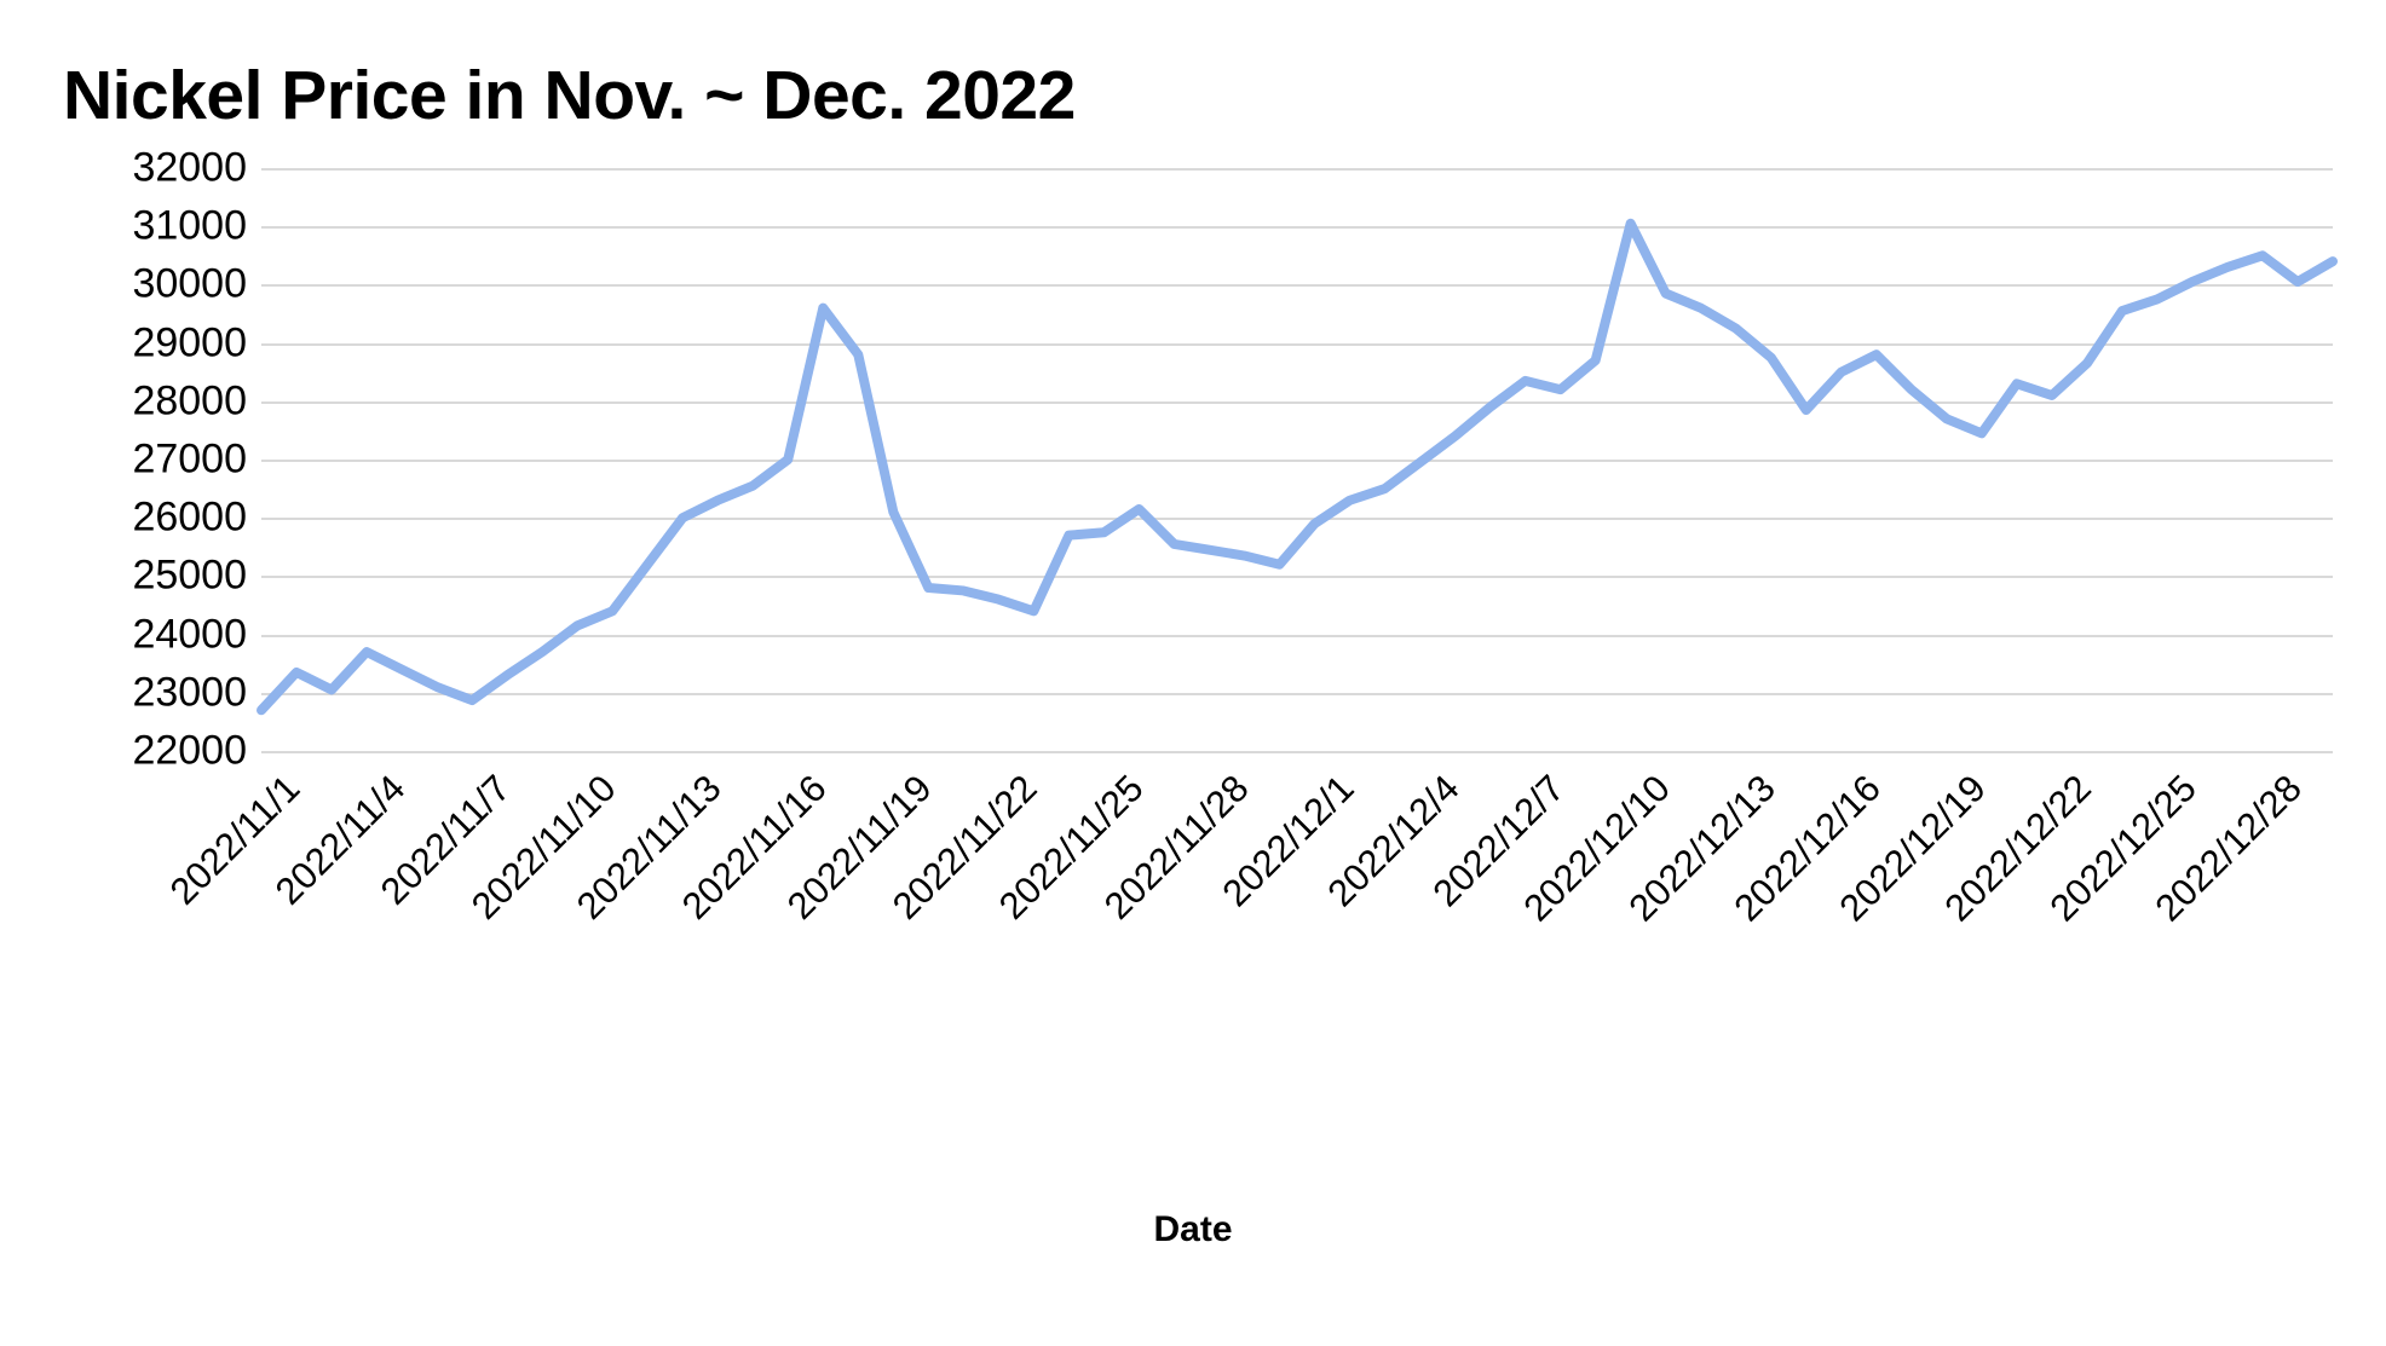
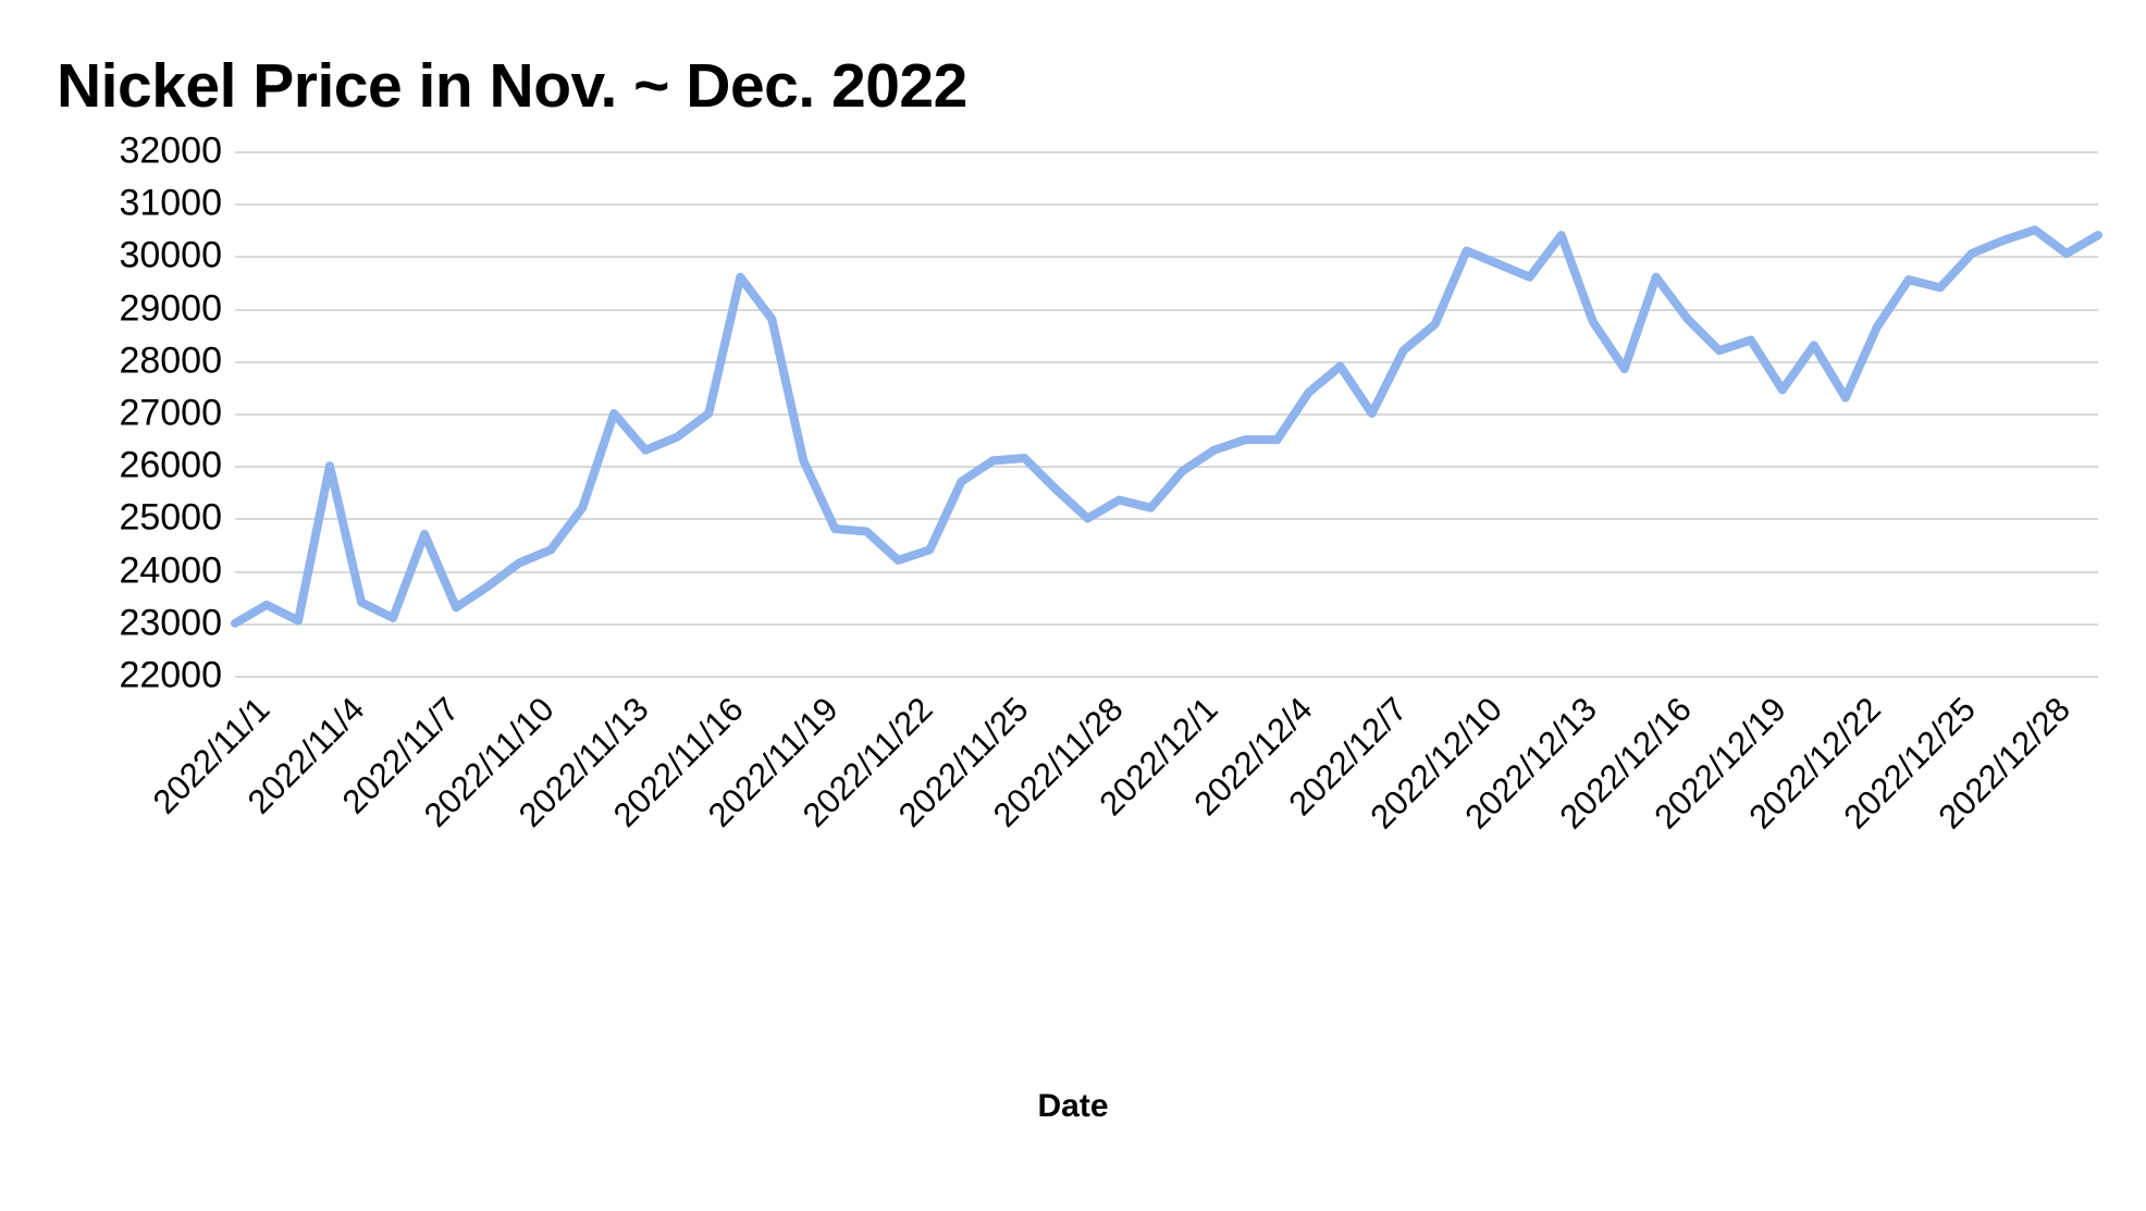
2022/11/1: 22700 -> 23000
2022/11/4: 23700 -> 26000
2022/11/7: 22900 -> 24700
2022/11/13: 26000 -> 27000
2022/11/22: 24600 -> 24200
2022/11/25: 25800 -> 26100
2022/11/28: 25400 -> 25000
2022/12/4: 27000 -> 26500
2022/12/7: 28400 -> 27000
2022/12/10: 31000 -> 30100
2022/12/13: 29200 -> 30400
2022/12/16: 28500 -> 29600
2022/12/19: 27700 -> 28400
2022/12/22: 28100 -> 27300
2022/12/25: 29800 -> 29400
